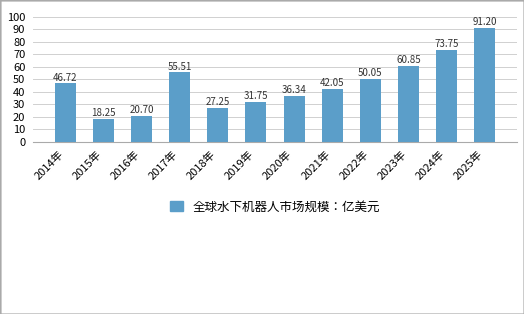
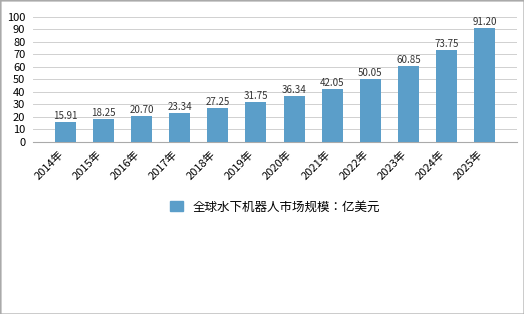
2014年: 46.72 -> 15.91
2017年: 55.51 -> 23.34
